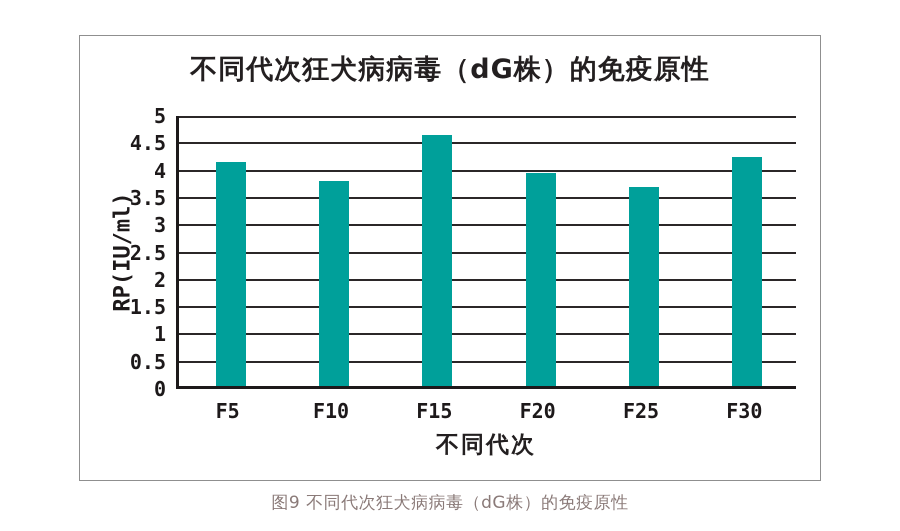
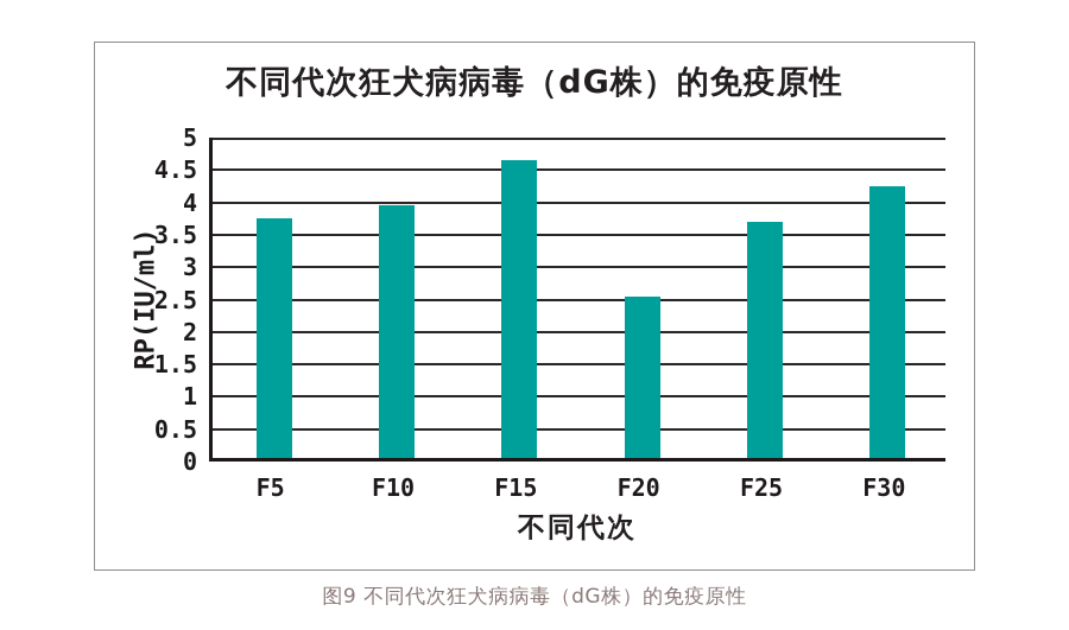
F5: 4.1 -> 3.7
F10: 3.8 -> 3.9
F20: 3.9 -> 2.5
